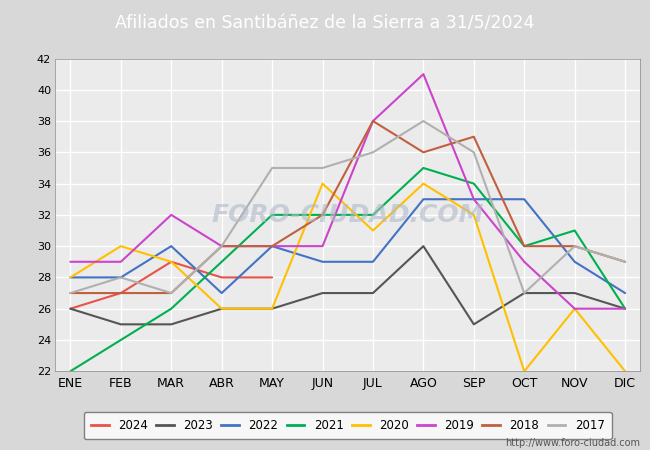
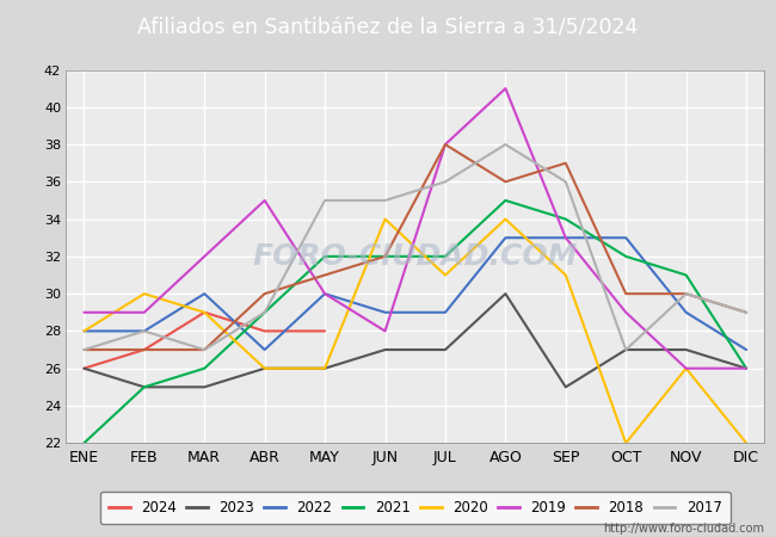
2021/FEB: 24 -> 25
2019/ABR: 30 -> 35
2017/ABR: 30 -> 29
2018/MAY: 30 -> 31
2019/JUN: 30 -> 28
2020/SEP: 32 -> 31
2021/OCT: 30 -> 32
